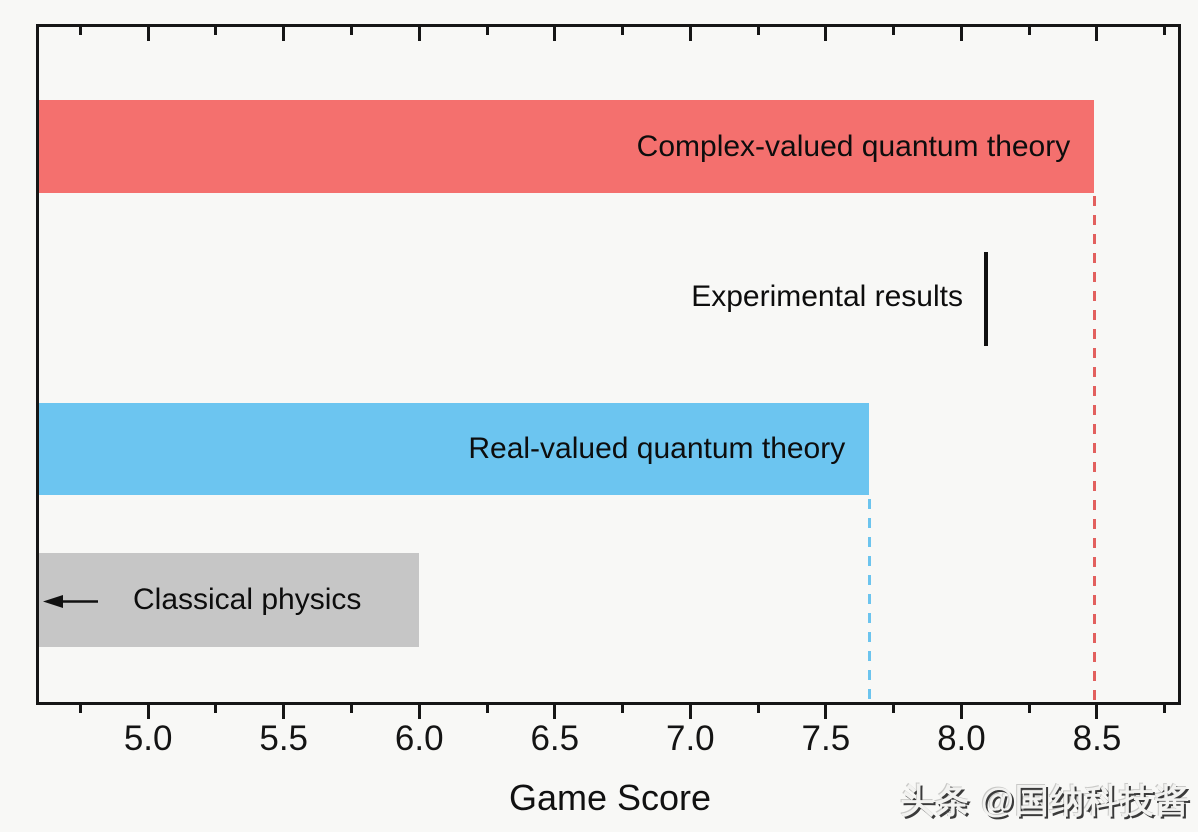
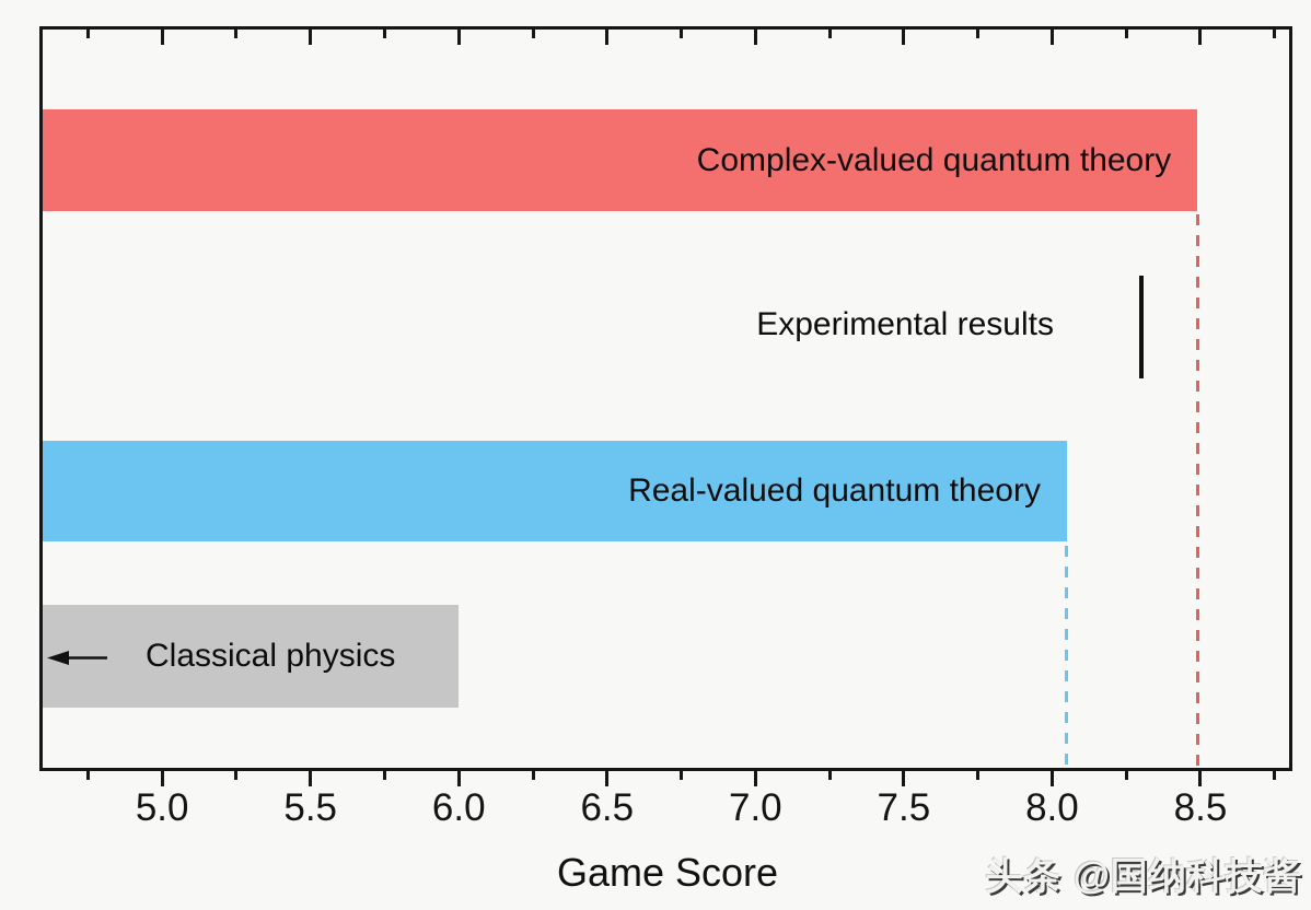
Experimental results: 8.09 -> 8.30
Real-valued quantum theory: 7.66 -> 8.05
